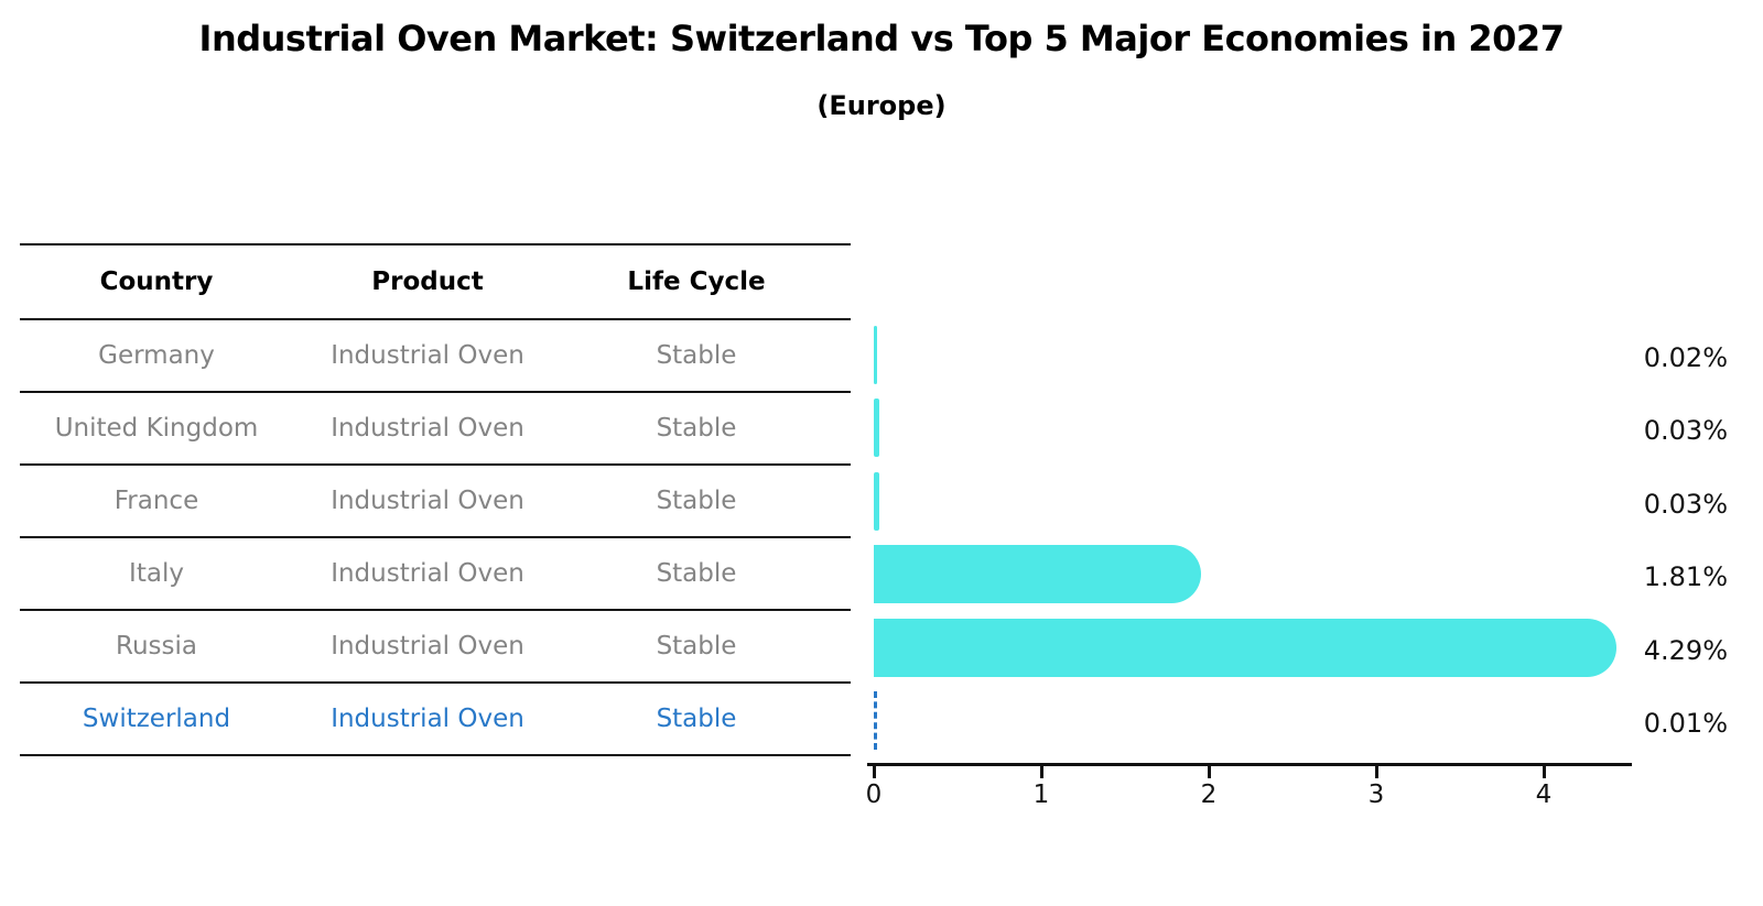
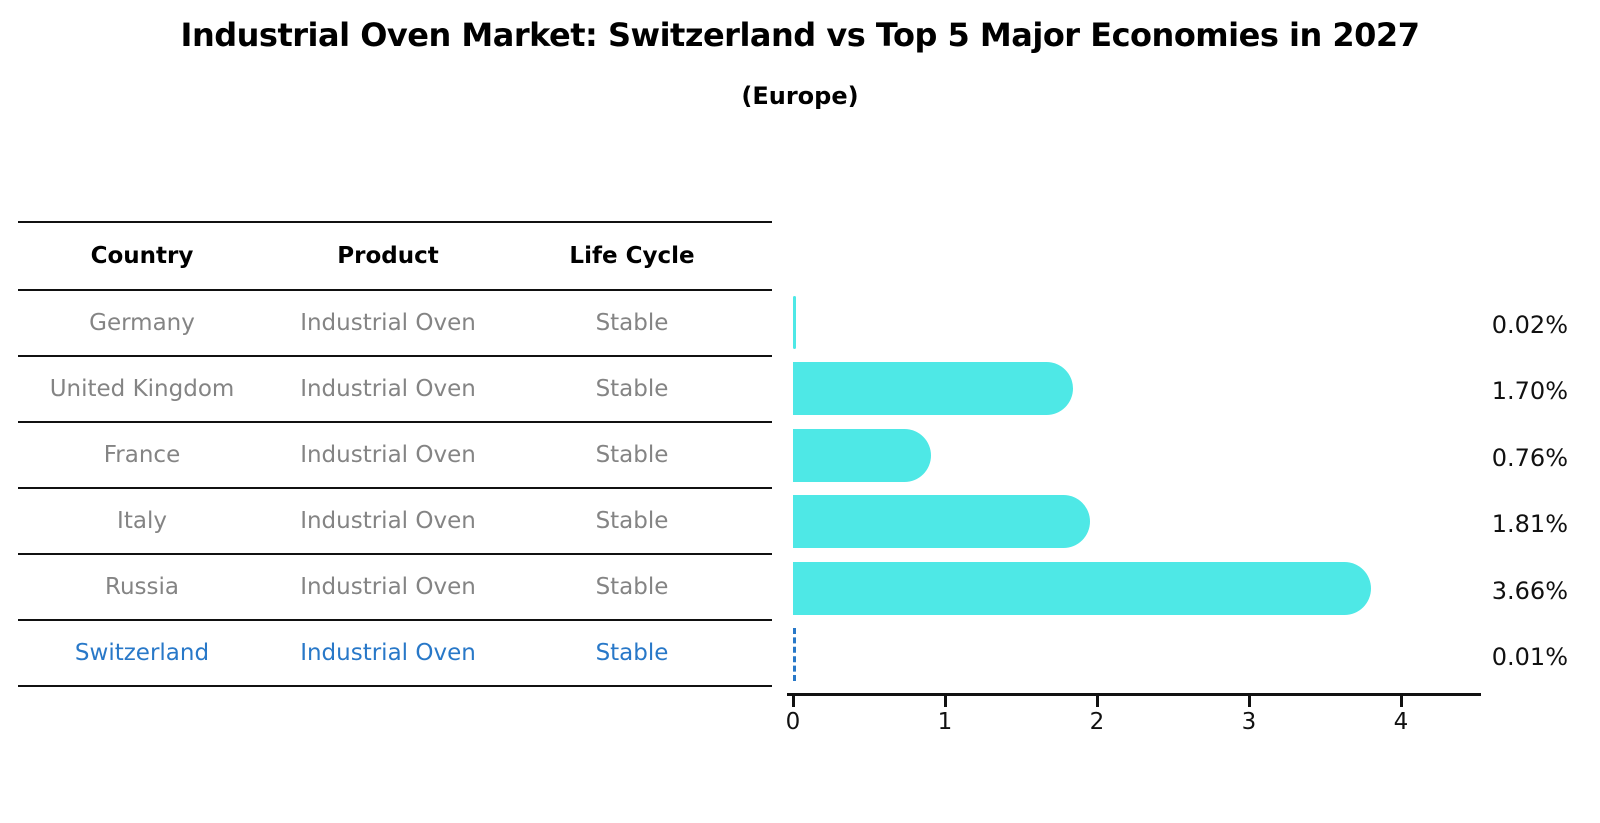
United Kingdom: 0.03% -> 1.70%
France: 0.03% -> 0.76%
Russia: 4.29% -> 3.66%
